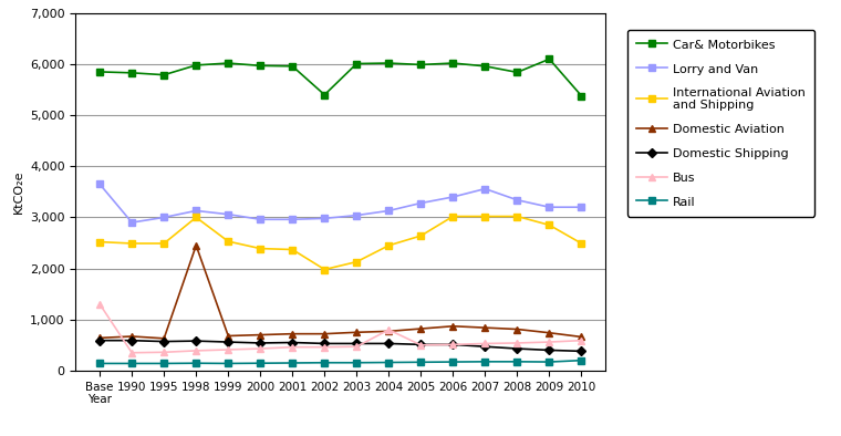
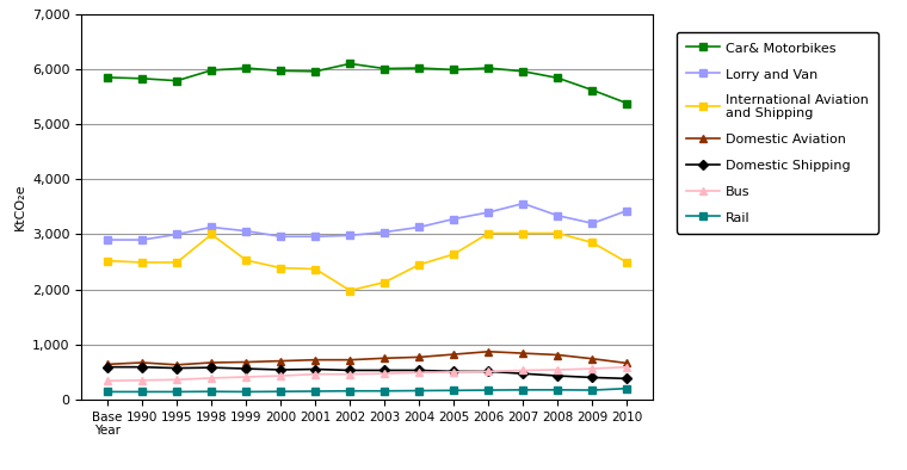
Lorry and Van/Base Year: 3,650 -> 2,900
Bus/Base Year: 1,300 -> 340
Domestic Aviation/1998: 2,450 -> 670
Car& Motorbikes/2002: 5,400 -> 6,100
Bus/2004: 800 -> 490
Car& Motorbikes/2009: 6,100 -> 5,620
Lorry and Van/2010: 3,200 -> 3,430
